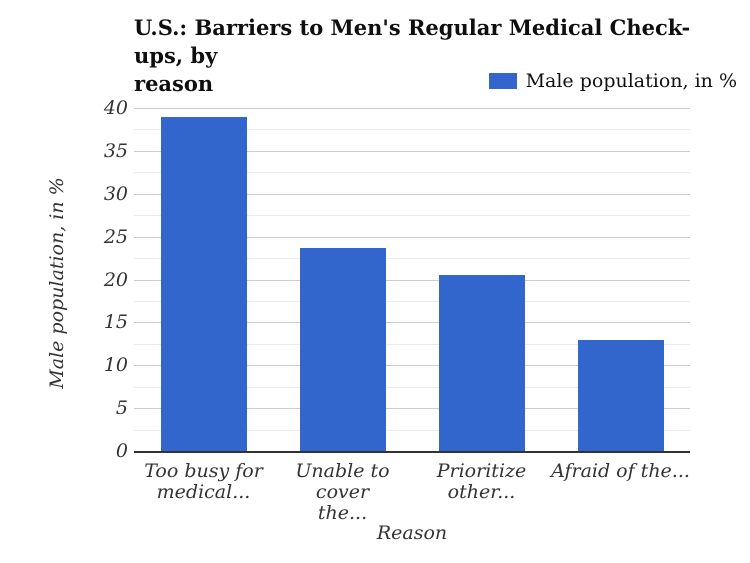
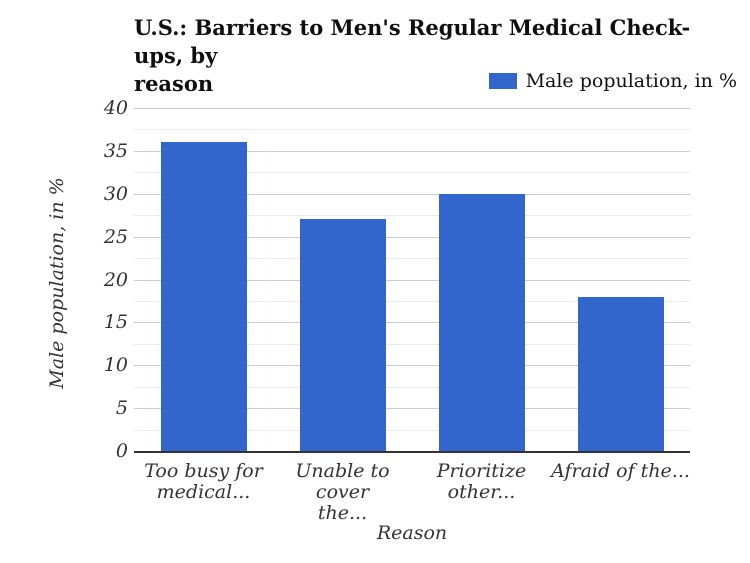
Too busy for medical...: 39 -> 36
Unable to cover the...: 24 -> 27
Prioritize other...: 20 -> 30
Afraid of the...: 13 -> 18
